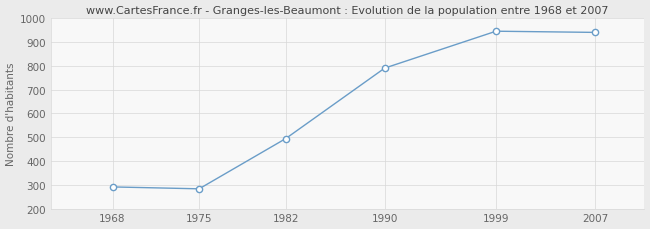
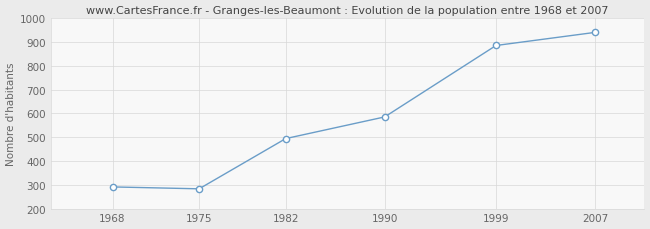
1990: 790 -> 585
1999: 945 -> 885
